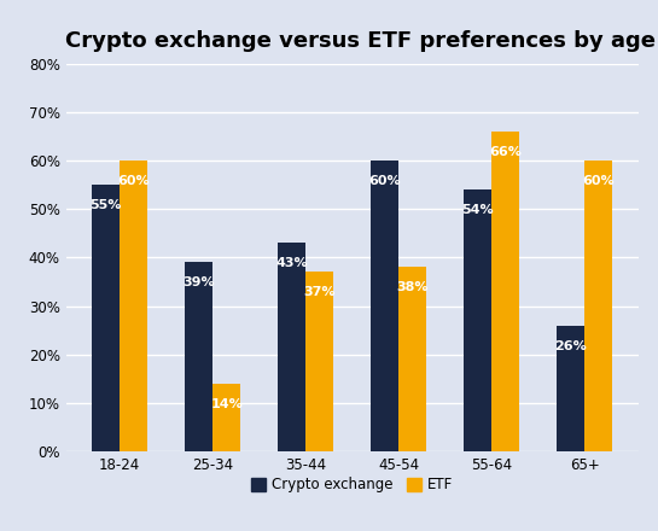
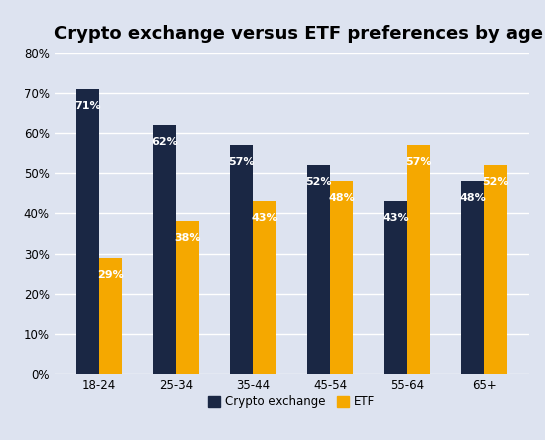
Crypto exchange/18-24: 55% -> 71%
ETF/18-24: 60% -> 29%
Crypto exchange/25-34: 39% -> 62%
ETF/25-34: 14% -> 38%
Crypto exchange/35-44: 43% -> 57%
ETF/35-44: 37% -> 43%
Crypto exchange/45-54: 60% -> 52%
ETF/45-54: 38% -> 48%
Crypto exchange/55-64: 54% -> 43%
ETF/55-64: 66% -> 57%
Crypto exchange/65+: 26% -> 48%
ETF/65+: 60% -> 52%
